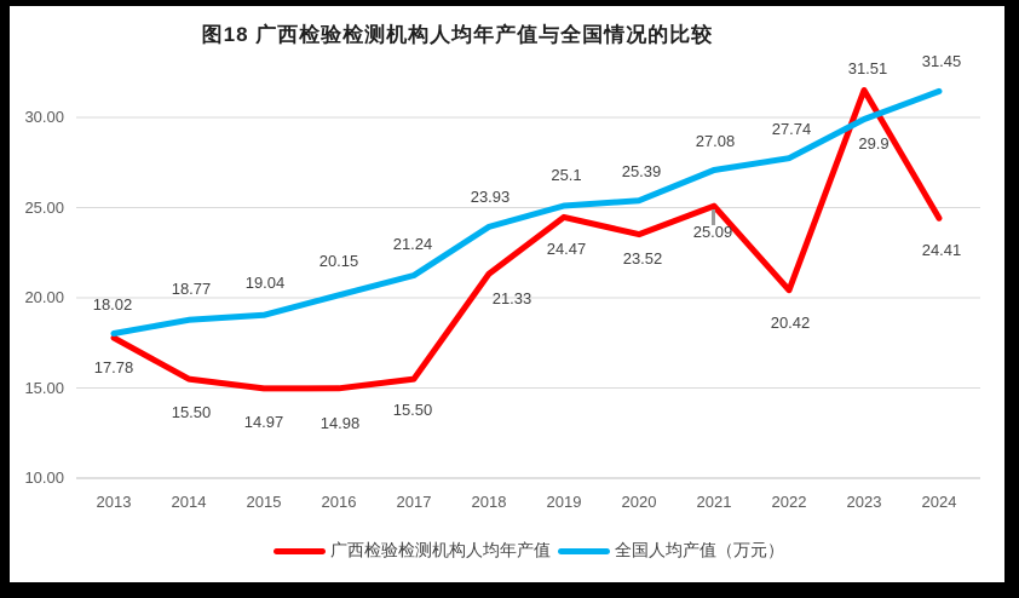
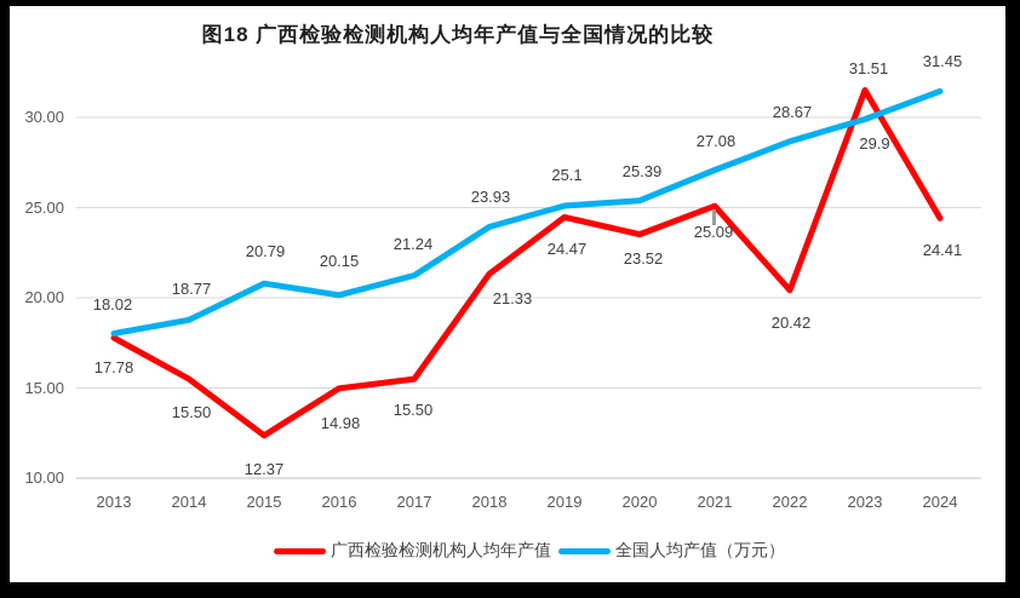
广西检验检测机构人均年产值/2015: 14.97 -> 12.37
全国人均产值（万元）/2015: 19.04 -> 20.79
全国人均产值（万元）/2022: 27.74 -> 28.67
